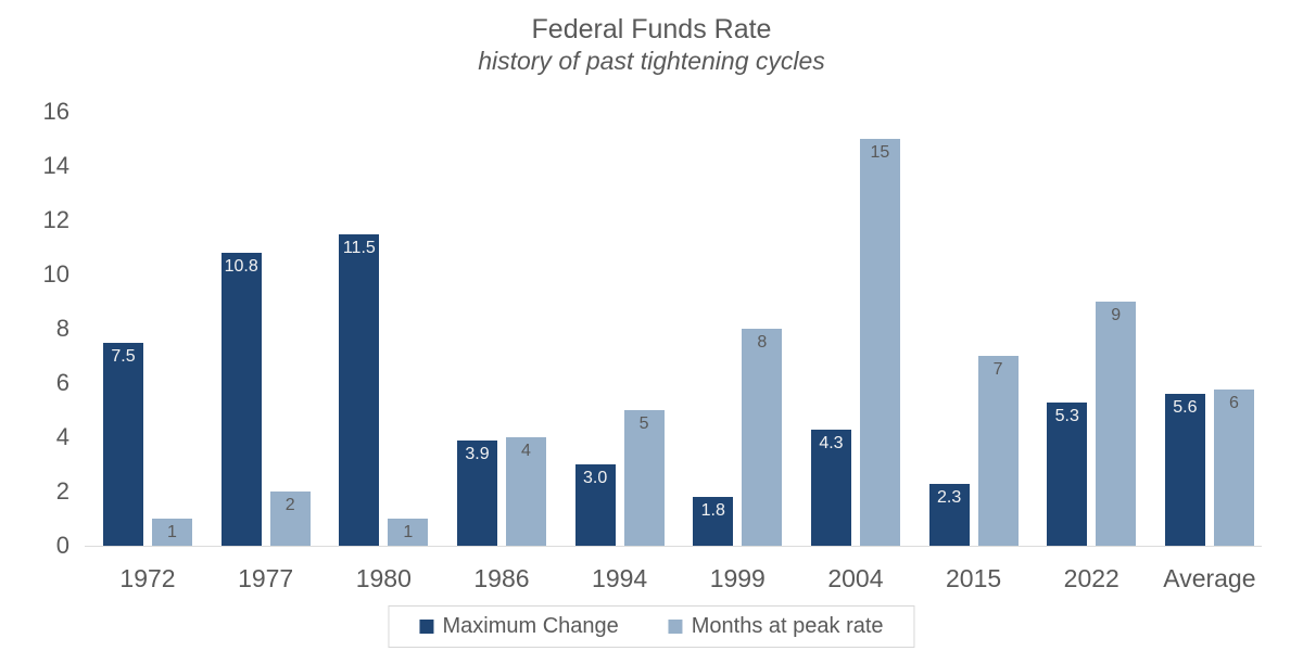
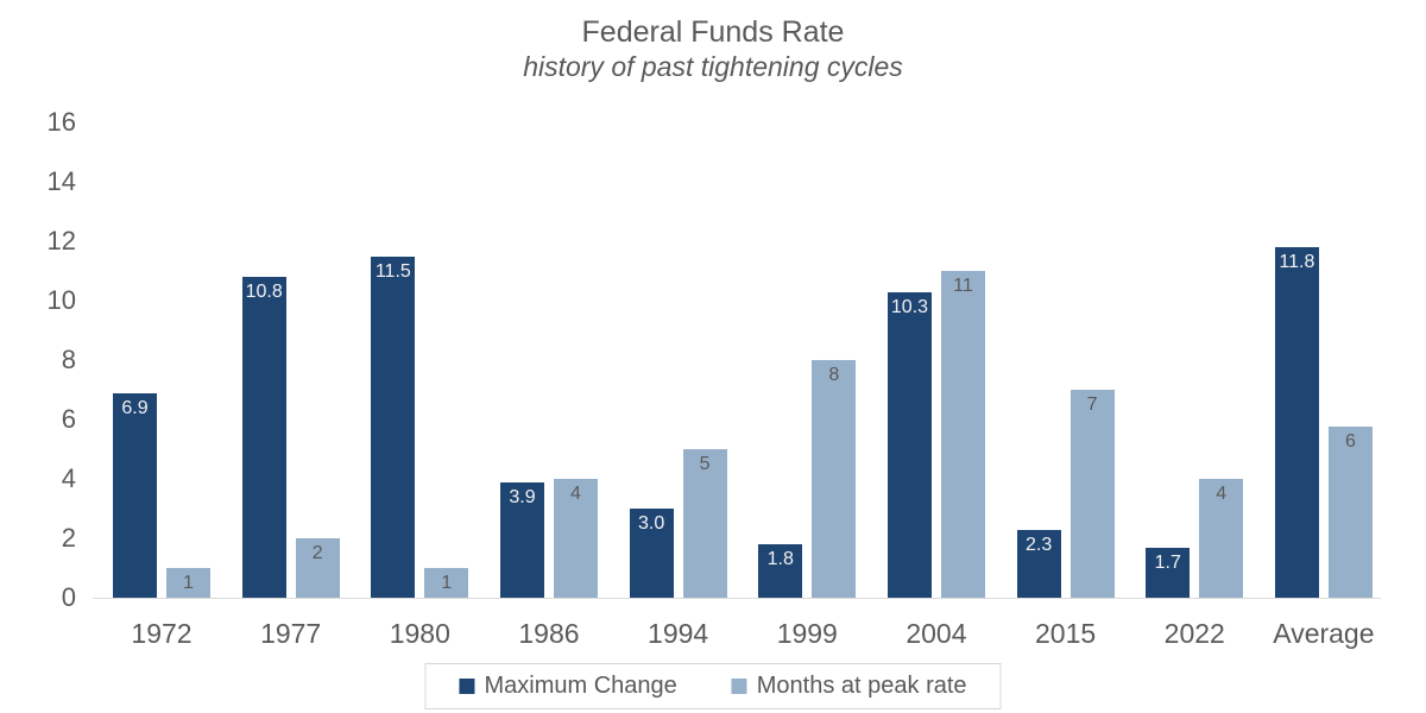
Maximum Change/1972: 7.5 -> 6.9
Maximum Change/2004: 4.3 -> 10.3
Months at peak rate/2004: 15 -> 11
Maximum Change/2022: 5.3 -> 1.7
Months at peak rate/2022: 9 -> 4
Maximum Change/Average: 5.6 -> 11.8
